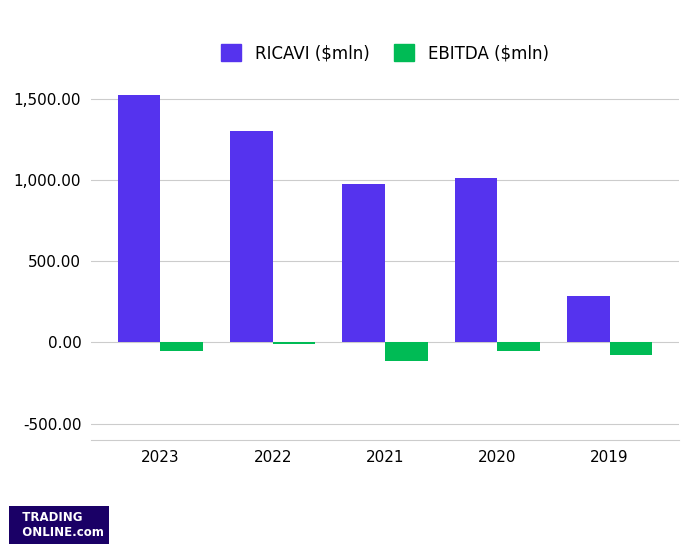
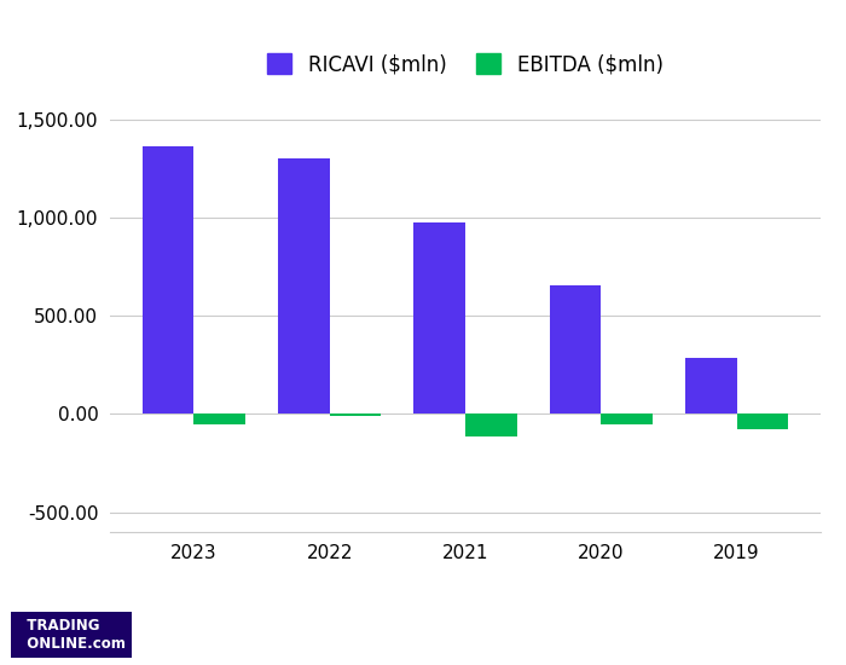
RICAVI ($mln)/2023: 1,520 -> 1,360
RICAVI ($mln)/2020: 1,010 -> 660
